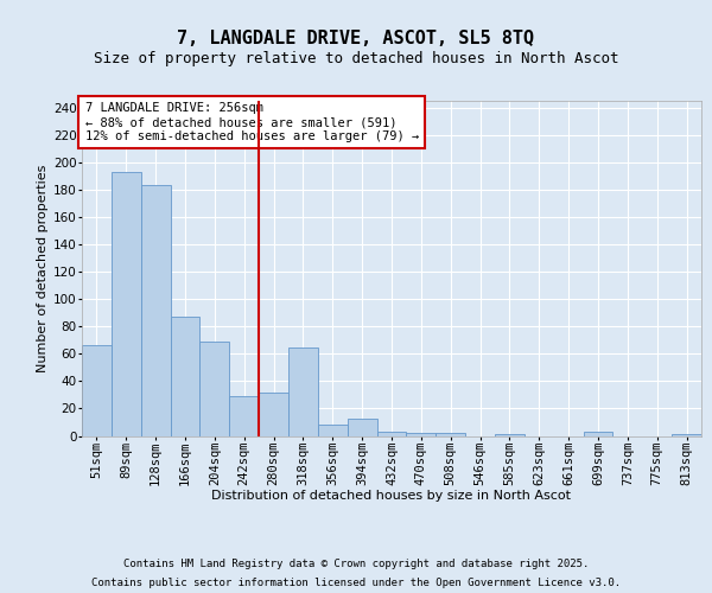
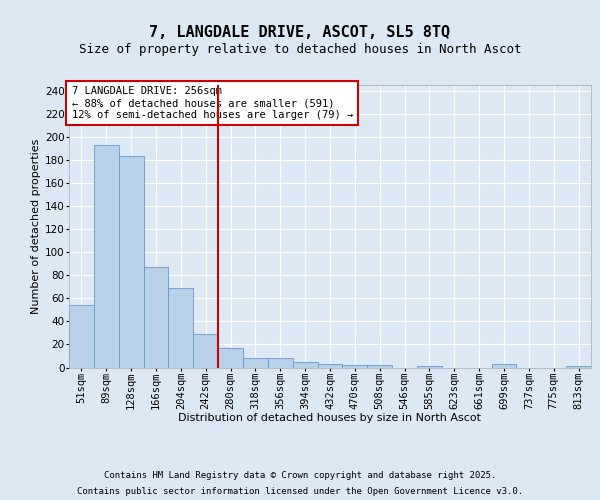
51sqm: 66 -> 54
280sqm: 32 -> 17
318sqm: 65 -> 8
394sqm: 13 -> 5
